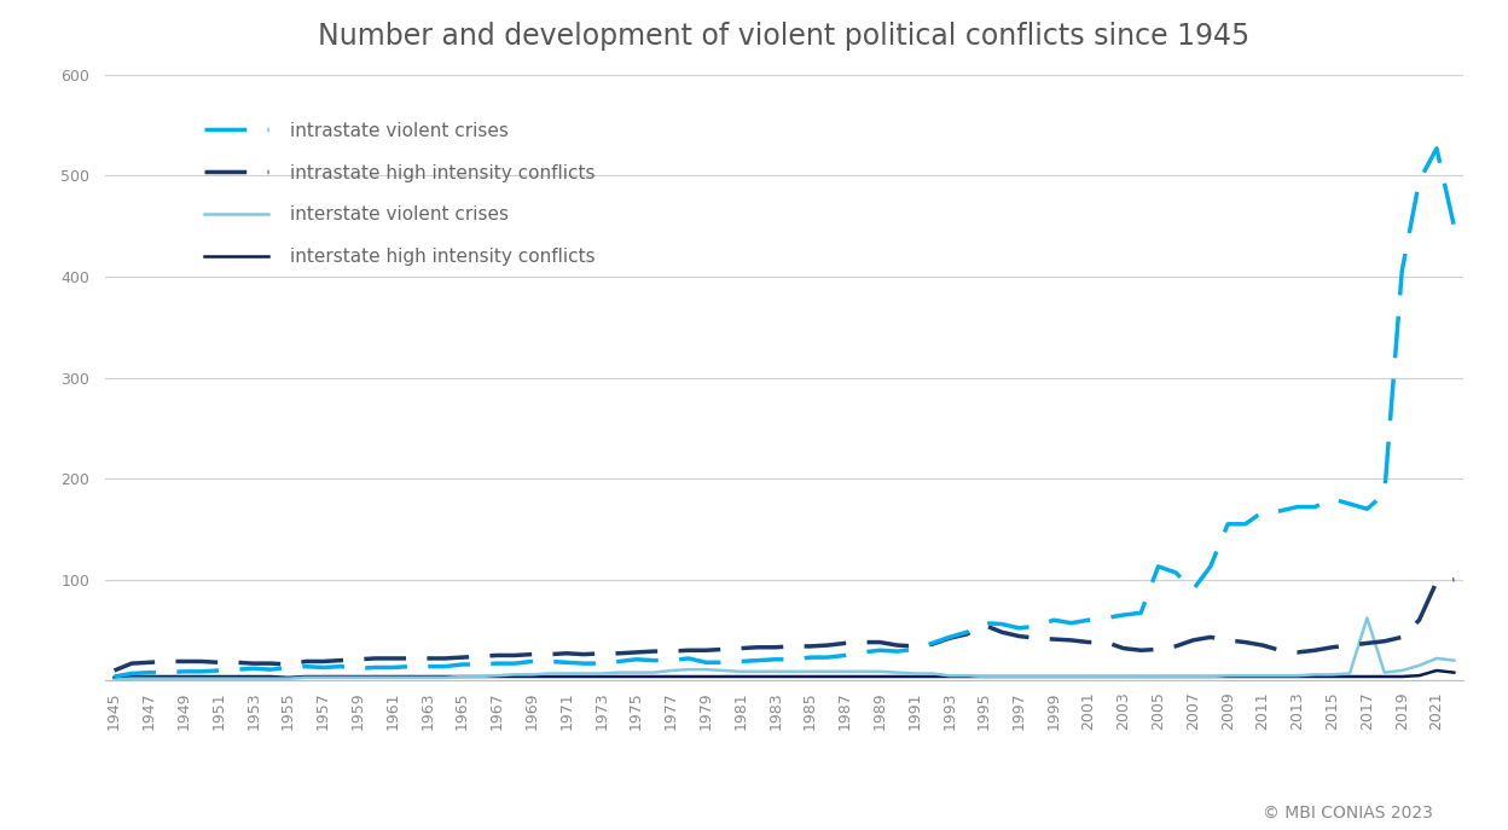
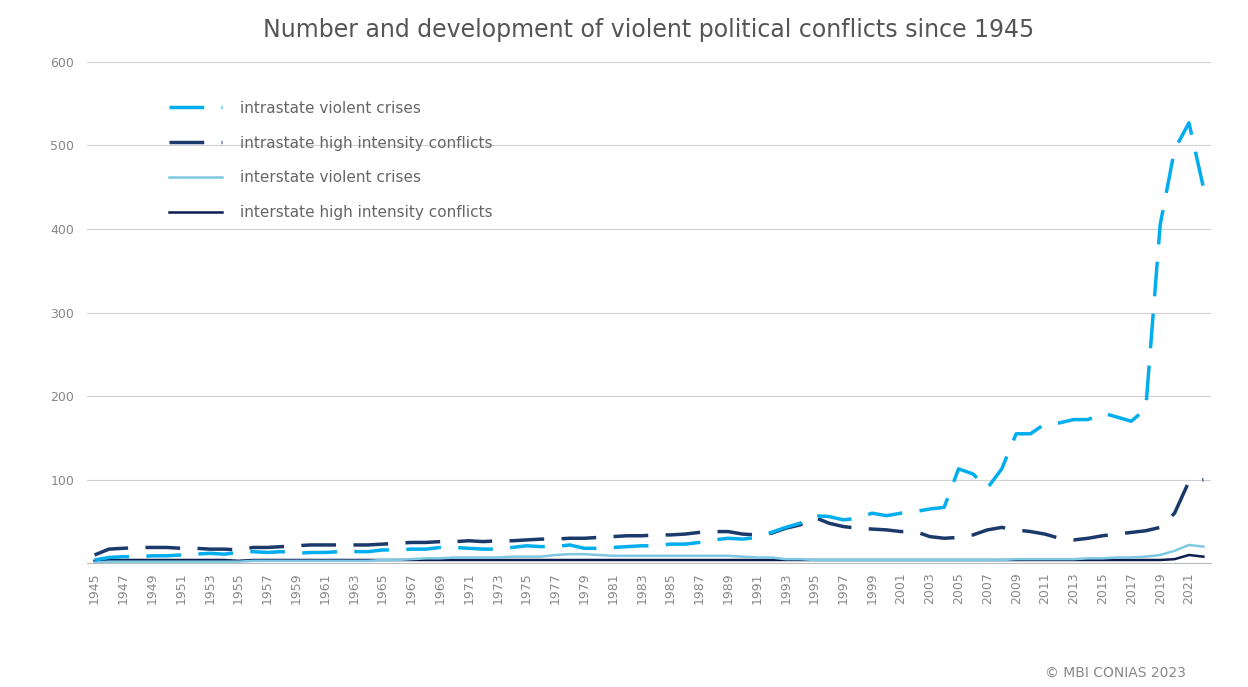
interstate violent crises/2017: 62 -> 7
